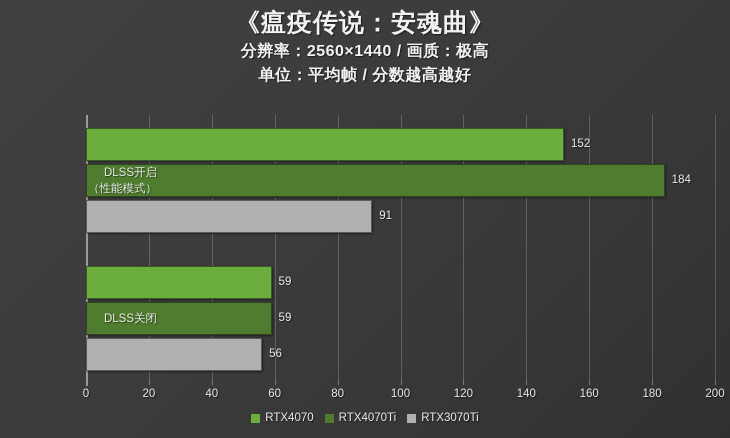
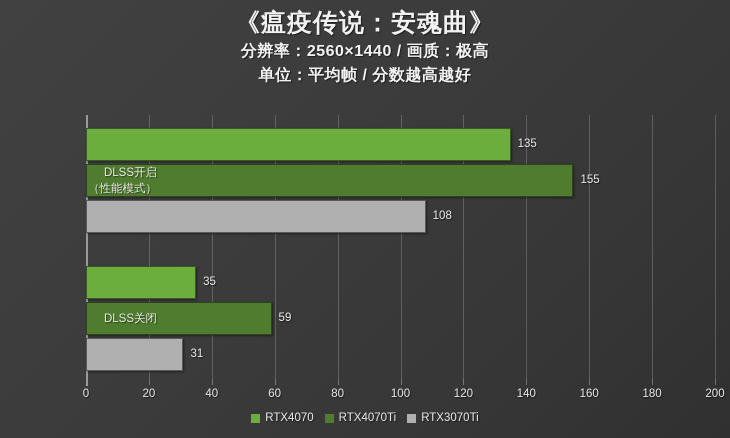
RTX4070/DLSS开启 （性能模式）: 152 -> 135
RTX4070Ti/DLSS开启 （性能模式）: 184 -> 155
RTX3070Ti/DLSS开启 （性能模式）: 91 -> 108
RTX4070/DLSS关闭: 59 -> 35
RTX3070Ti/DLSS关闭: 56 -> 31
